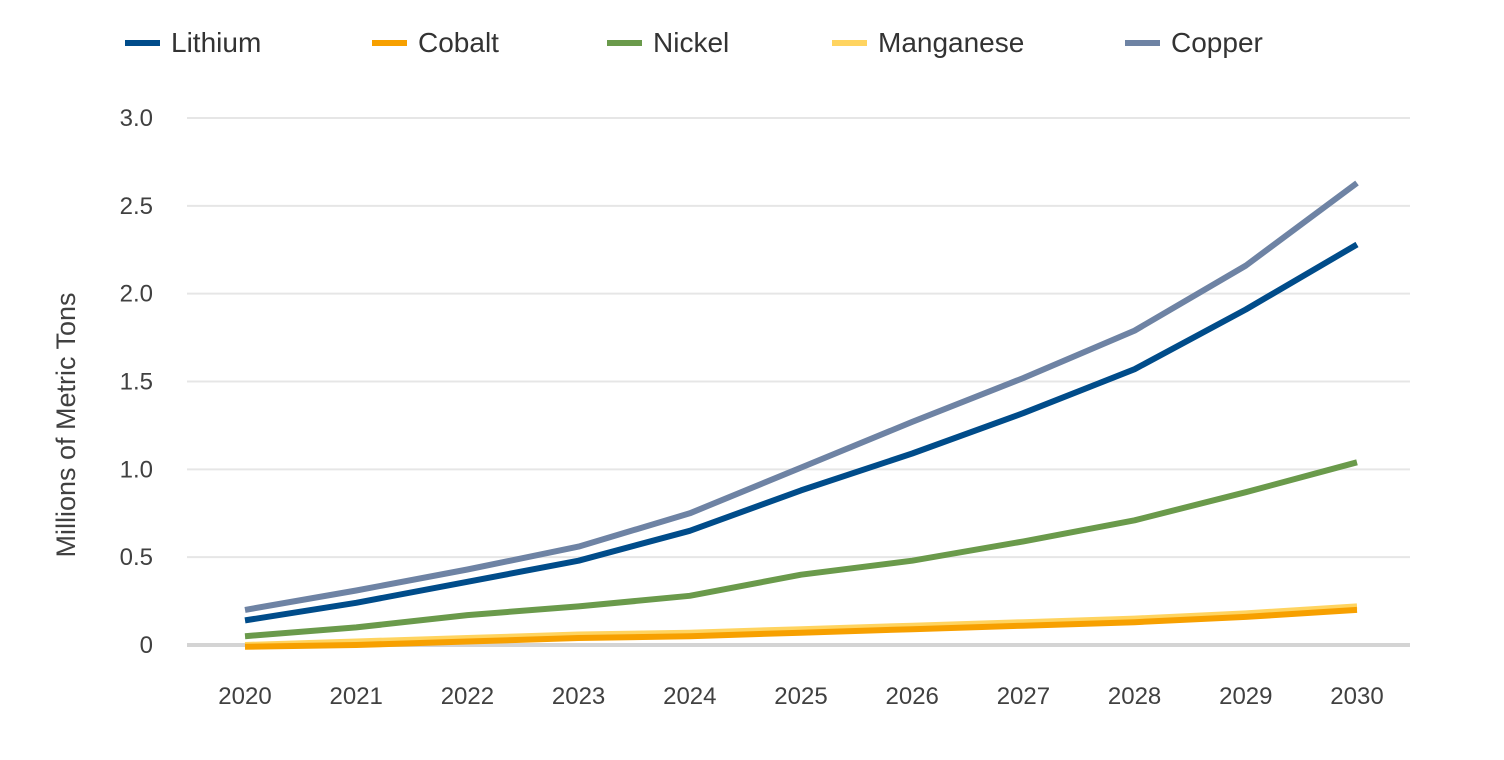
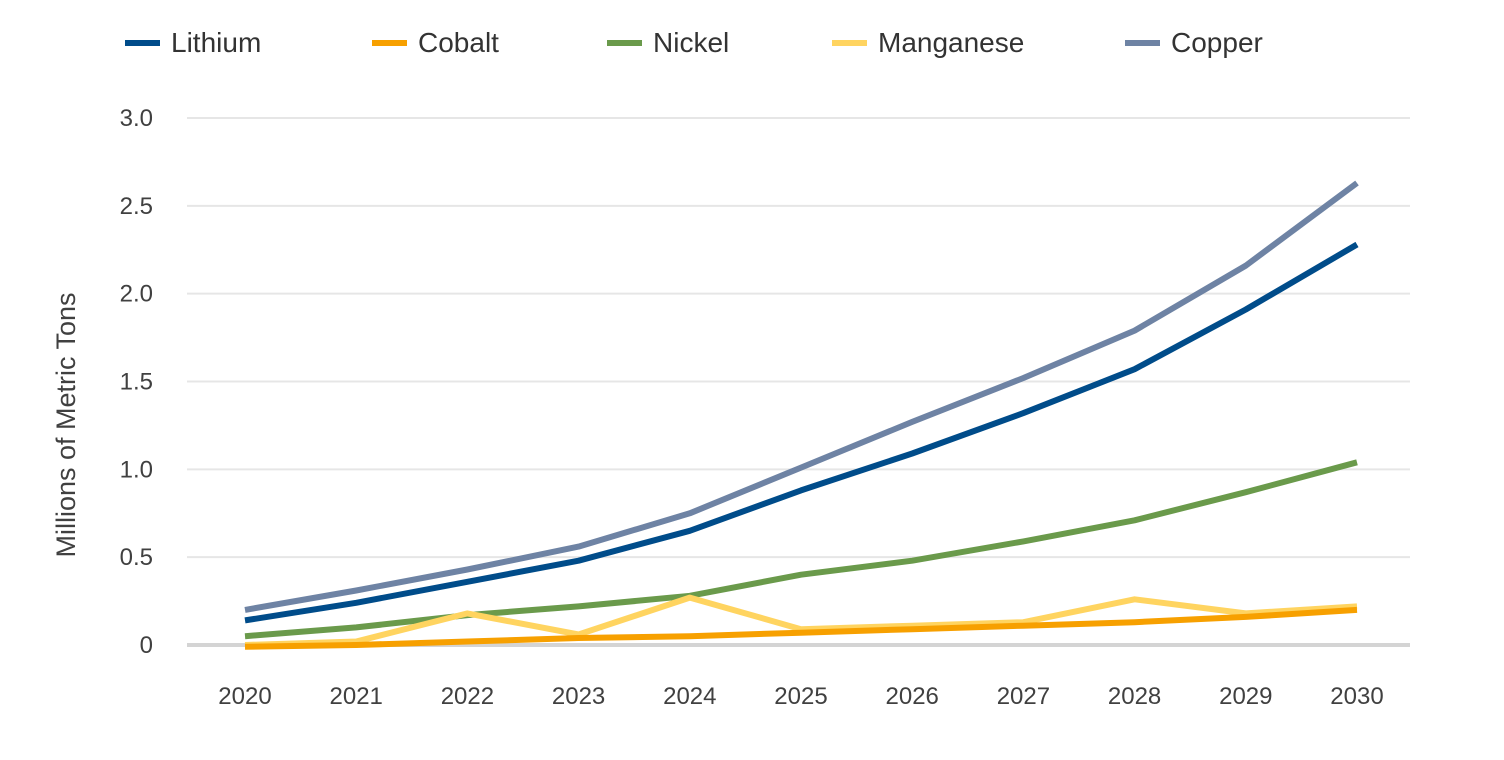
Manganese/2022: 0.04 -> 0.18
Manganese/2024: 0.07 -> 0.27
Manganese/2028: 0.15 -> 0.26
